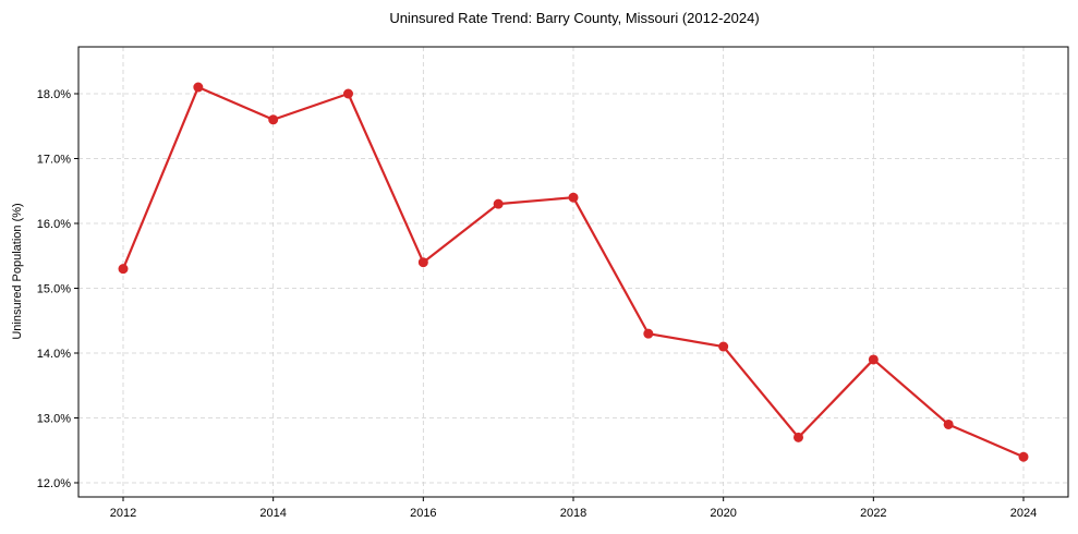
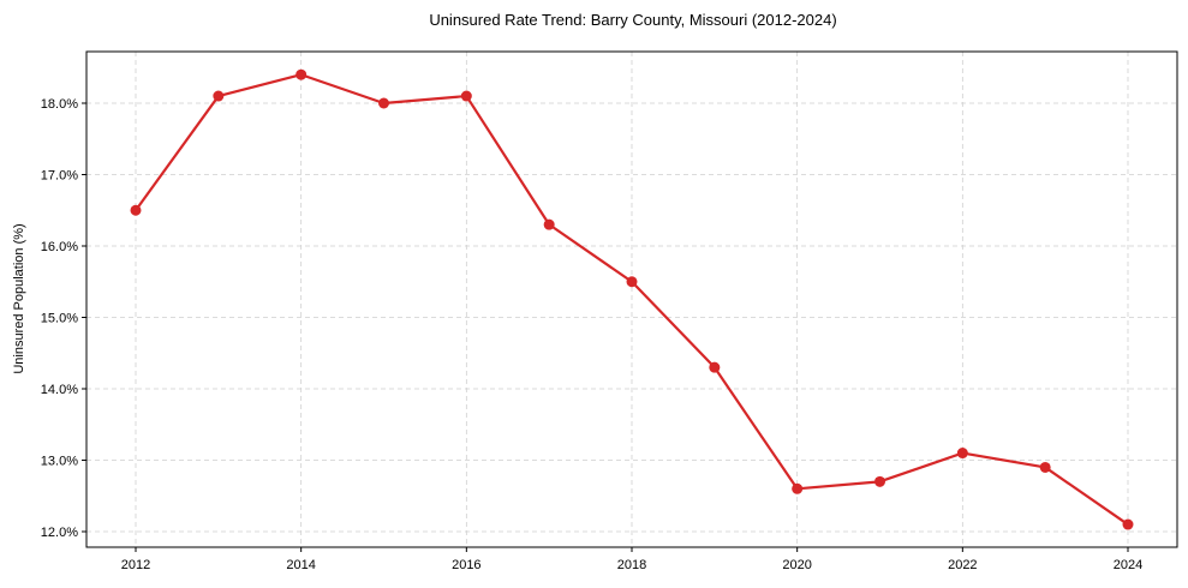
2012: 15.3% -> 16.5%
2014: 17.6% -> 18.4%
2016: 15.4% -> 18.1%
2018: 16.4% -> 15.5%
2020: 14.1% -> 12.6%
2022: 13.9% -> 13.1%
2024: 12.4% -> 12.1%
